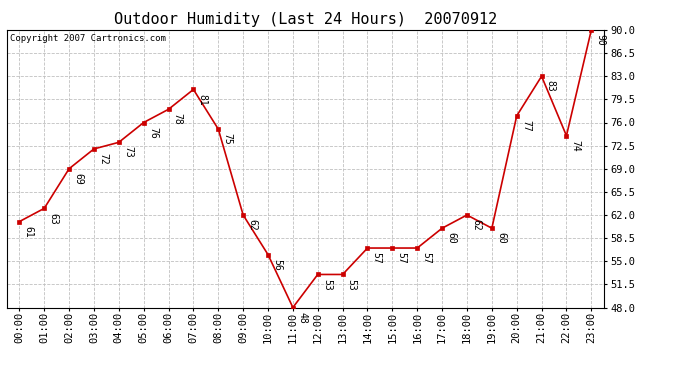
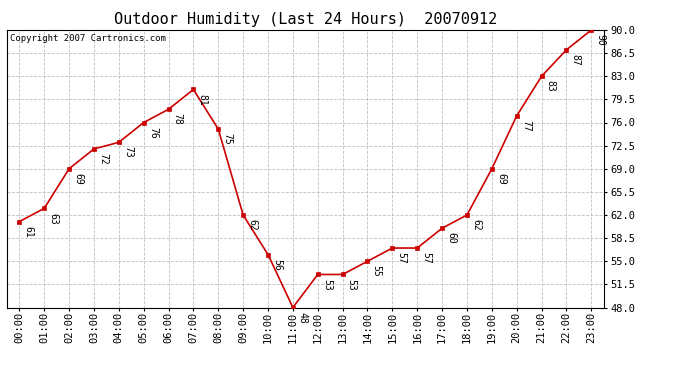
14:00: 57 -> 55
19:00: 60 -> 69
22:00: 74 -> 87
